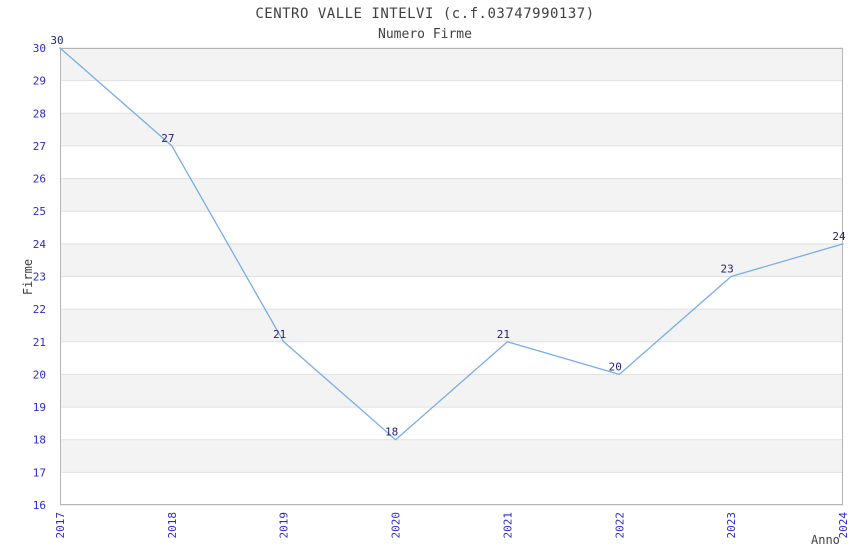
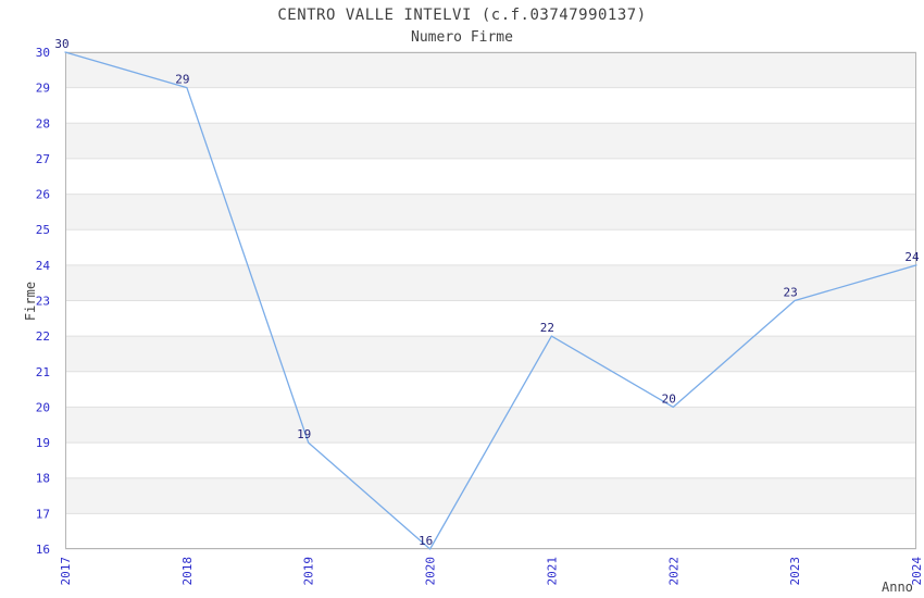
2018: 27 -> 29
2019: 21 -> 19
2020: 18 -> 16
2021: 21 -> 22
